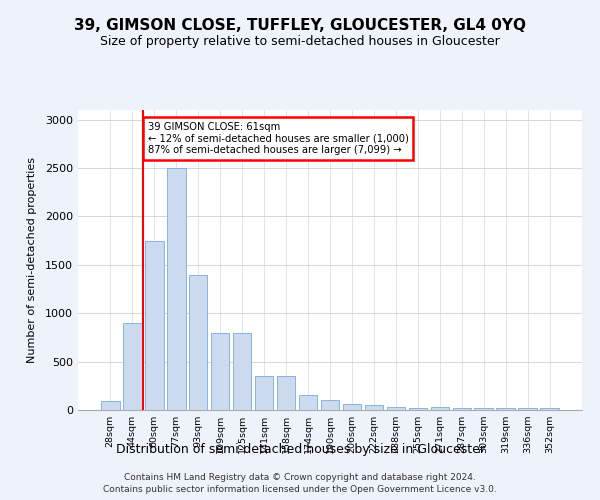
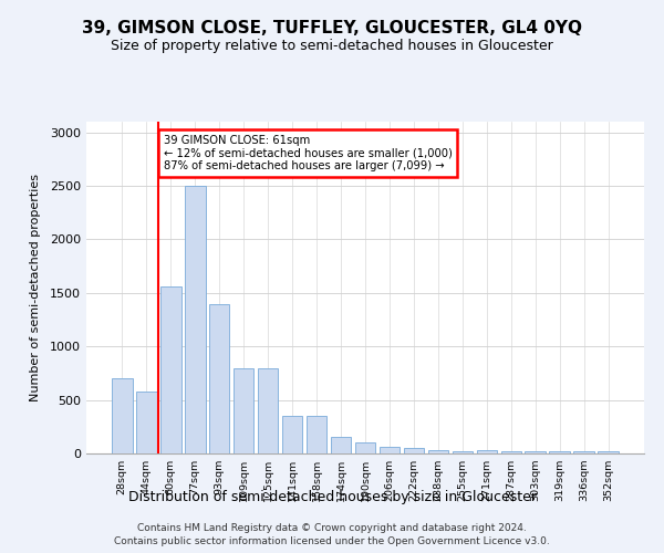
28sqm: 90 -> 700
44sqm: 900 -> 580
60sqm: 1750 -> 1560
